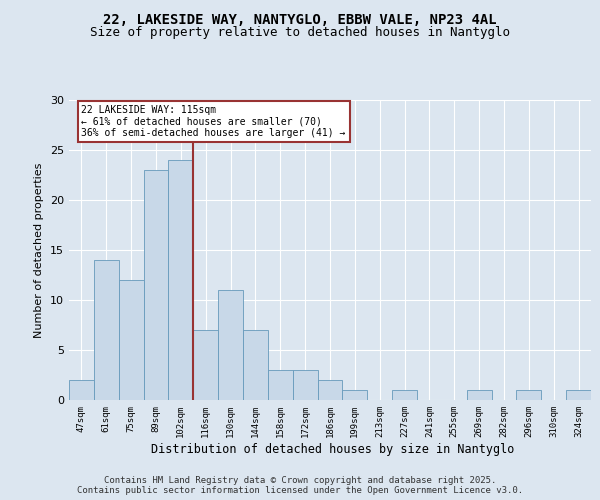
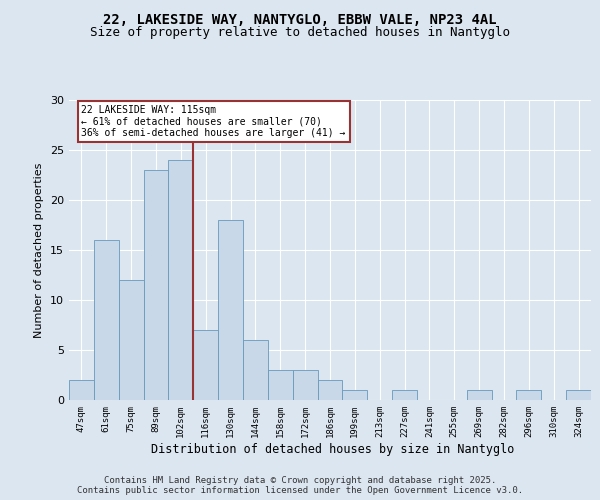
61sqm: 14 -> 16
130sqm: 11 -> 18
144sqm: 7 -> 6
